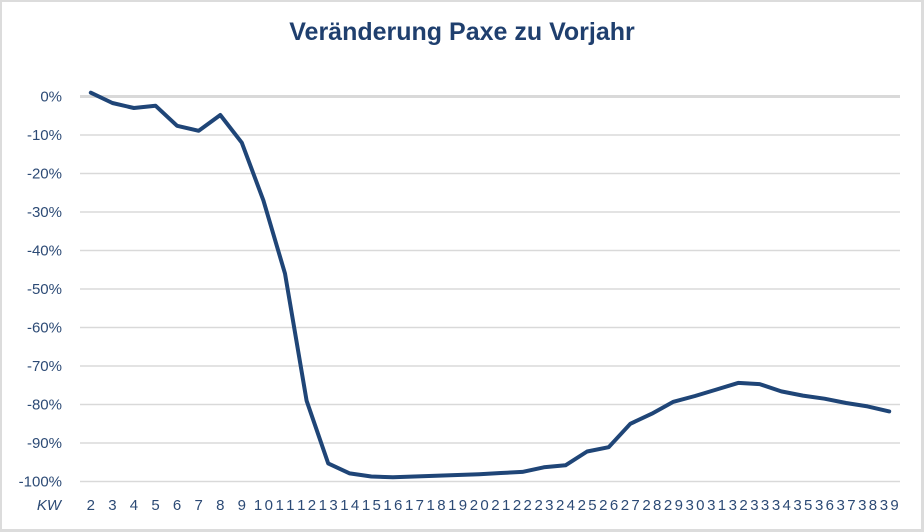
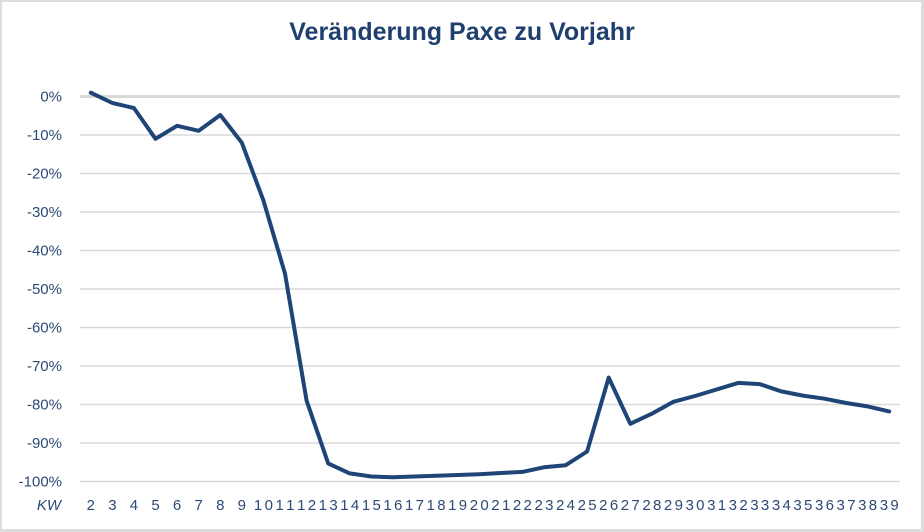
5: -2% -> -11%
26: -91% -> -73%
